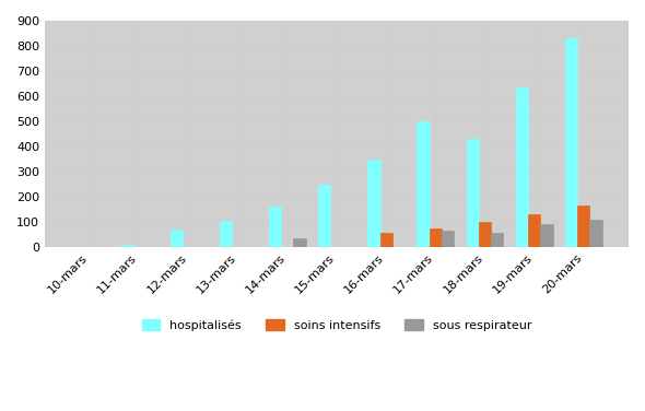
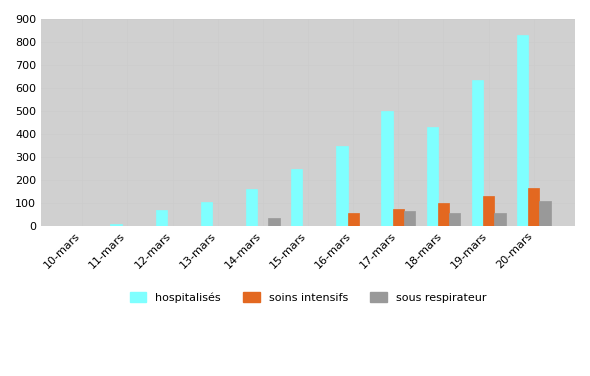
sous respirateur/19-mars: 90 -> 55
